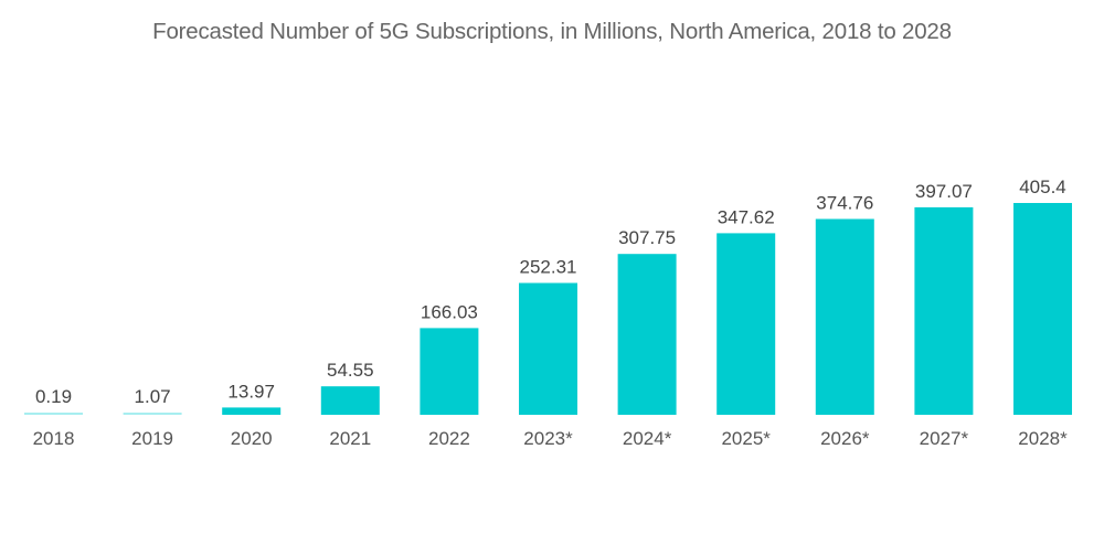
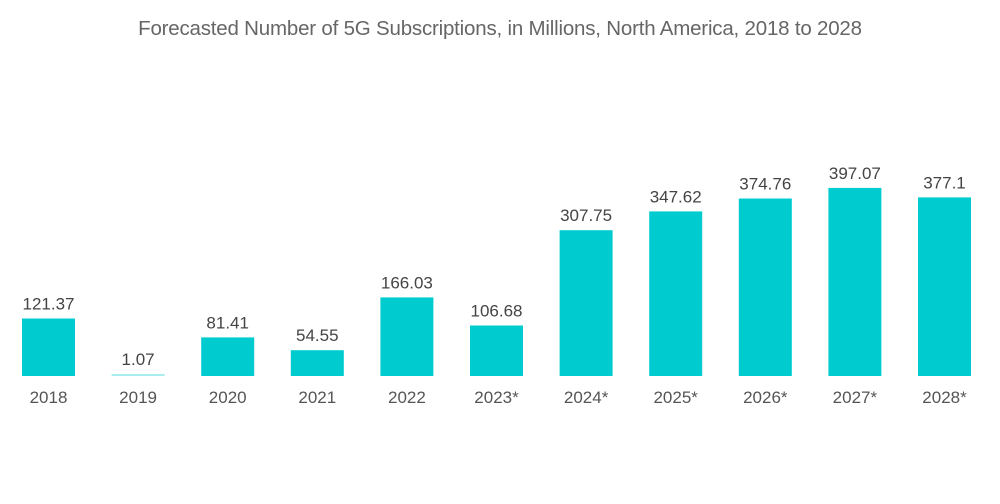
2018: 0.19 -> 121.37
2020: 13.97 -> 81.41
2023*: 252.31 -> 106.68
2028*: 405.4 -> 377.1
